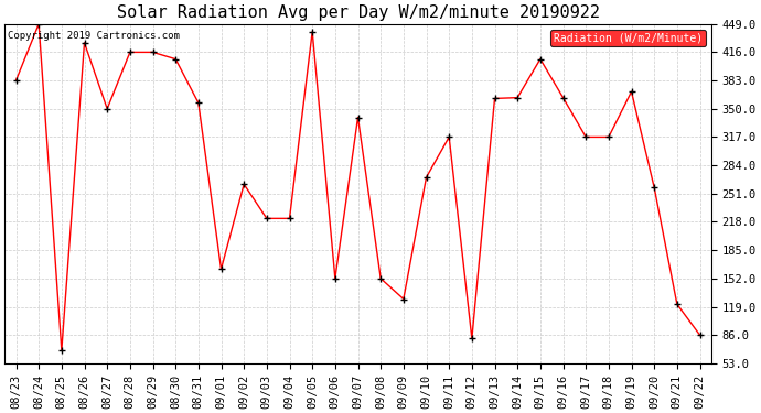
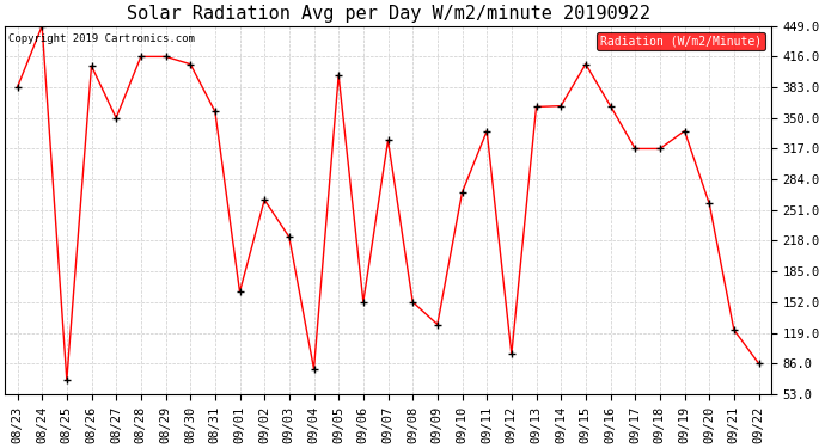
08/26: 427 -> 406
09/04: 222 -> 80
09/05: 440 -> 396
09/07: 340 -> 326
09/11: 317 -> 336
09/12: 82 -> 96
09/19: 370 -> 336
